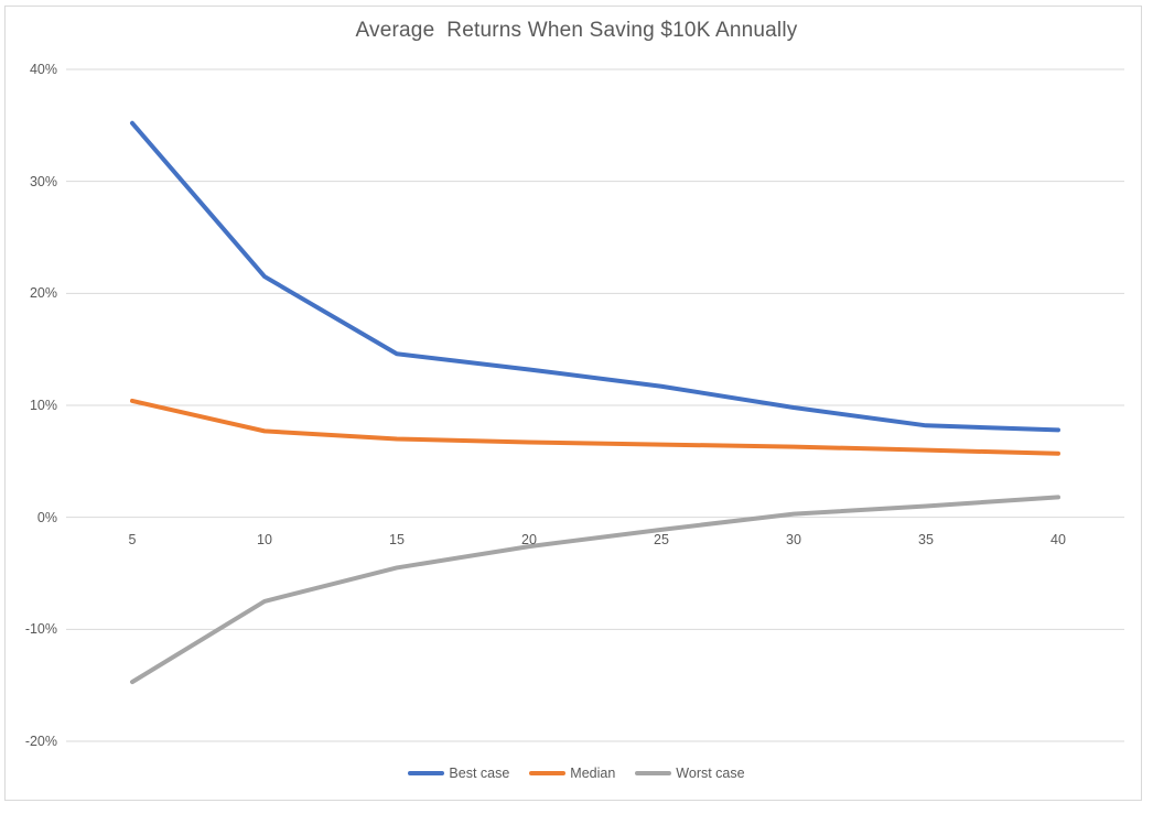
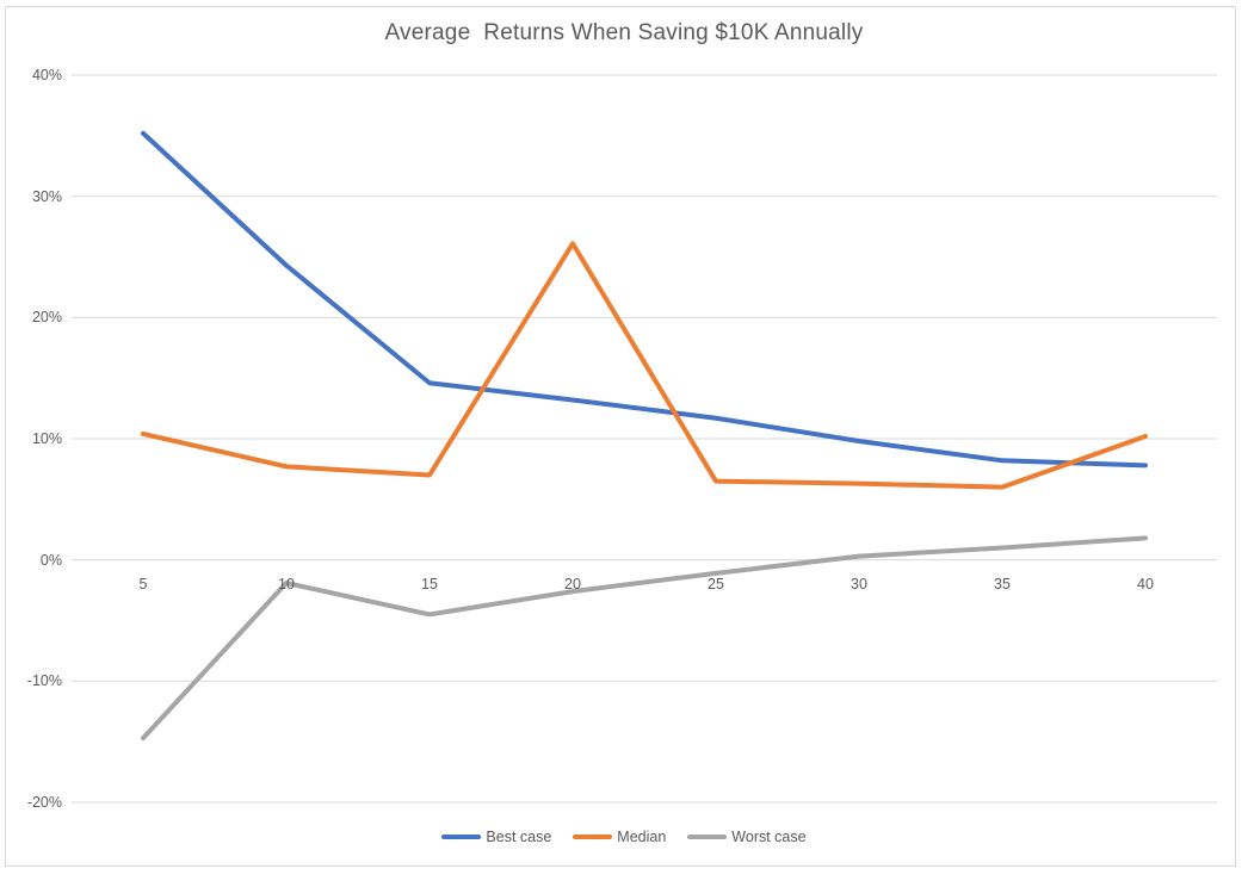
Best case/10: 21.5% -> 24.3%
Worst case/10: -7.5% -> -1.9%
Median/20: 6.7% -> 26.1%
Median/40: 5.7% -> 10.2%
